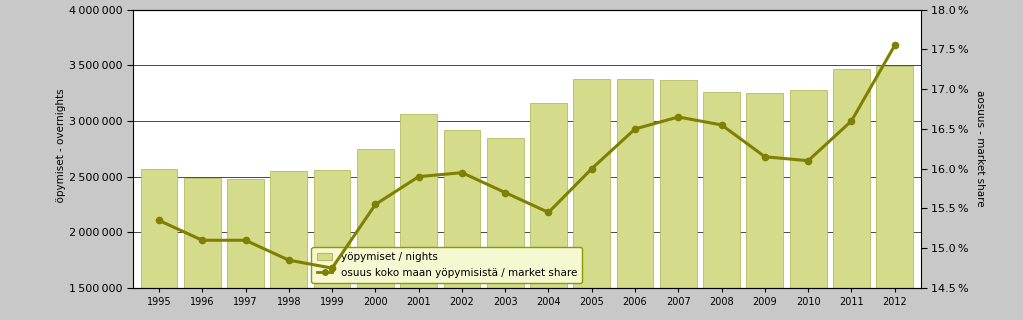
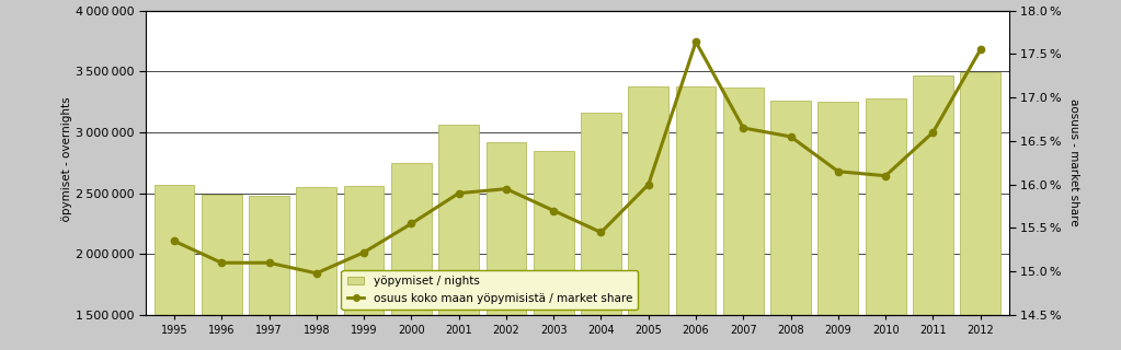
osuus koko maan yöpymisistä / market share/1998: 14.85 % -> 14.98 %
osuus koko maan yöpymisistä / market share/1999: 14.75 % -> 15.22 %
osuus koko maan yöpymisistä / market share/2006: 16.50 % -> 17.64 %
